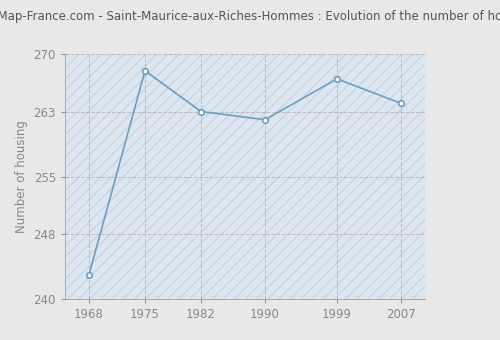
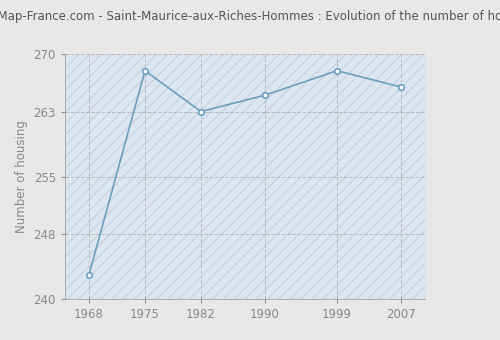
1990: 262 -> 265
1999: 267 -> 268
2007: 264 -> 266
